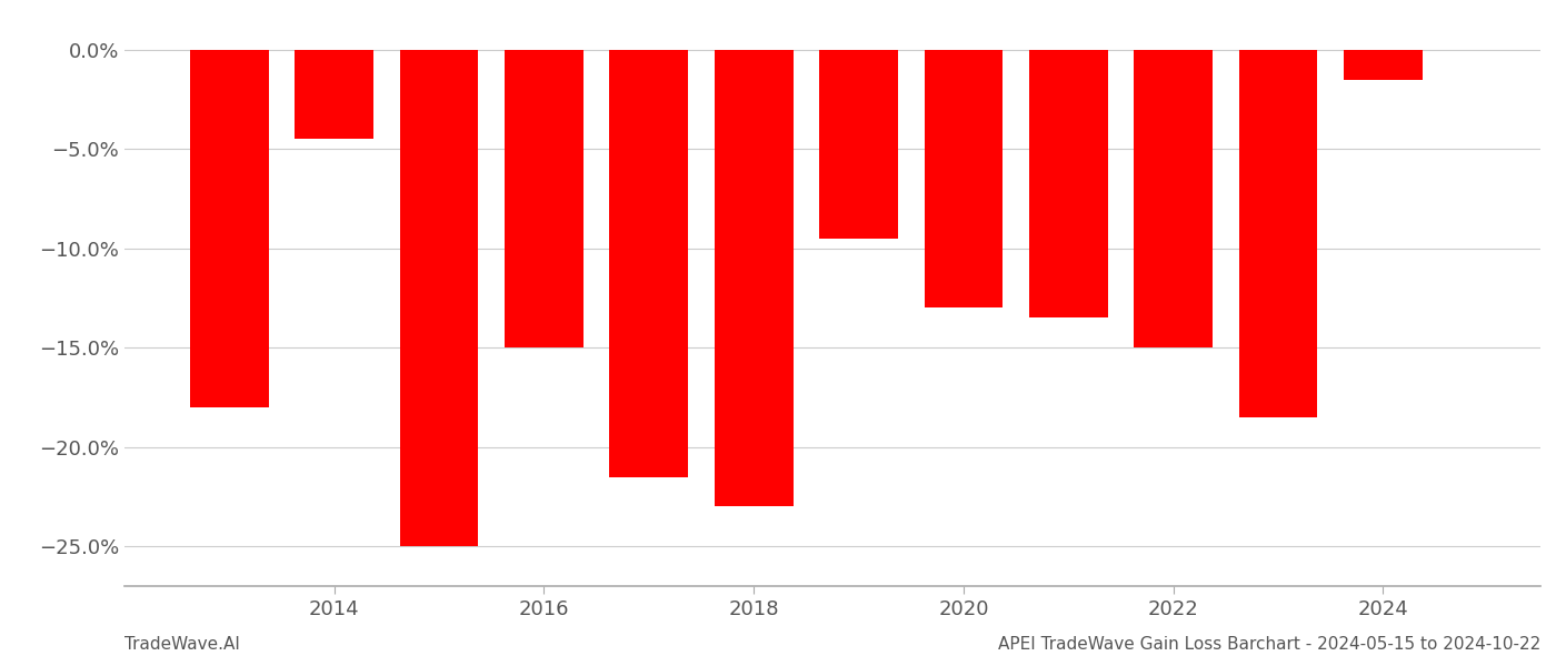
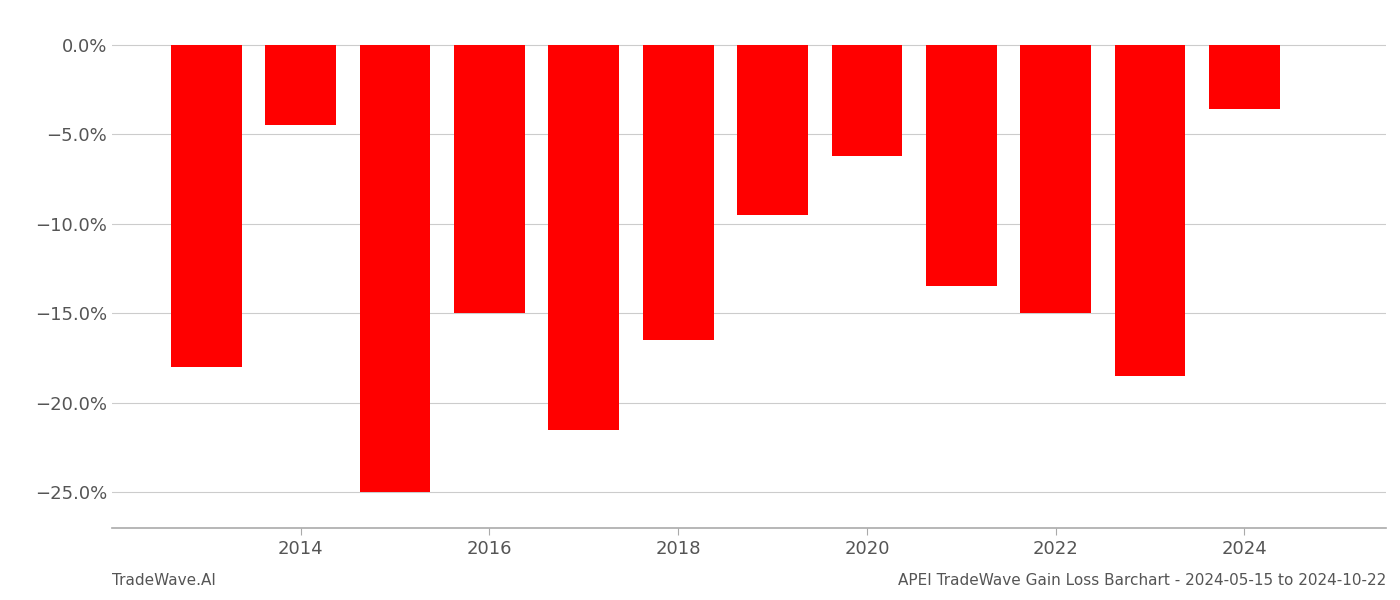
2018: -23.0% -> -16.5%
2020: -13.0% -> -6.2%
2024: -1.5% -> -3.6%
